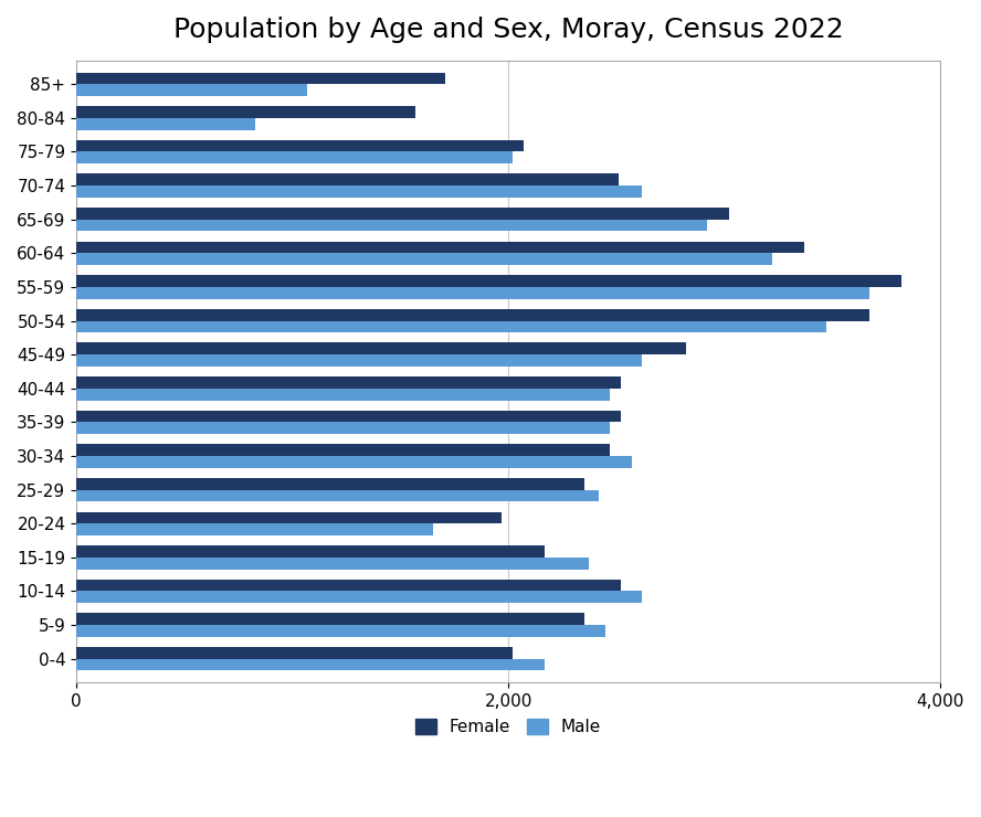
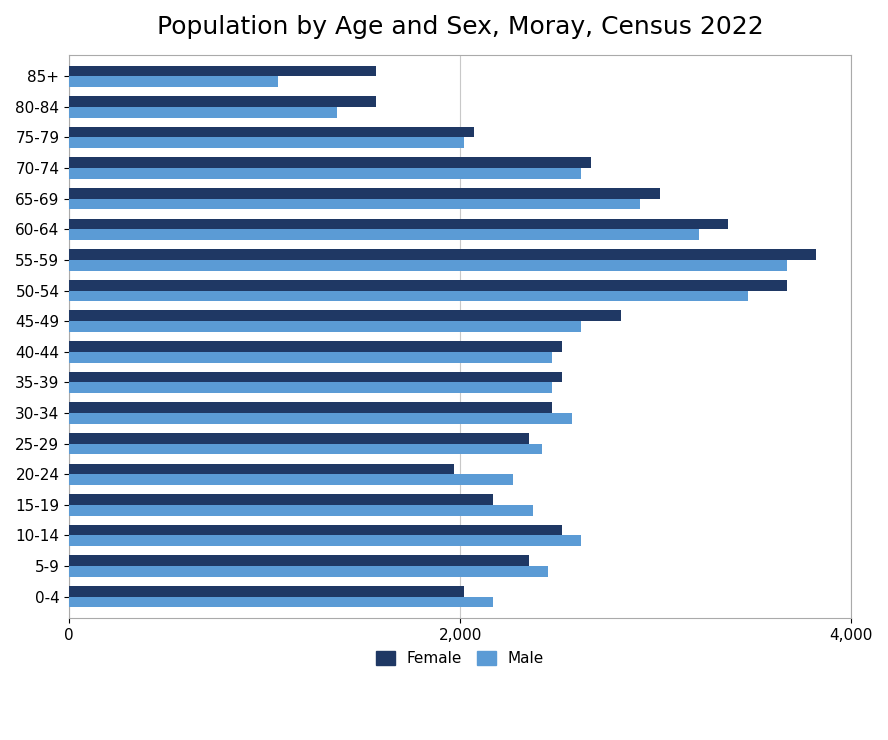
Female/85+: 1,710 -> 1,570
Male/80-84: 830 -> 1,370
Female/70-74: 2,510 -> 2,670
Male/20-24: 1,650 -> 2,270
